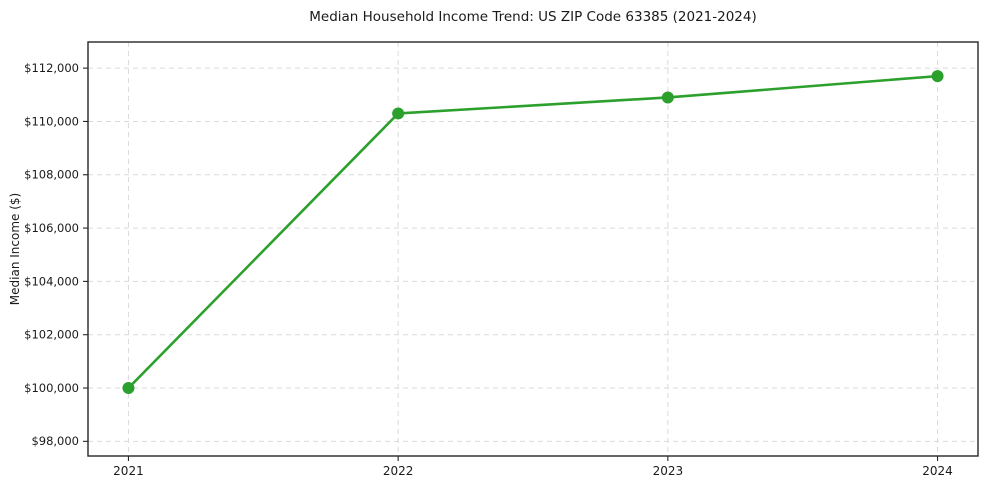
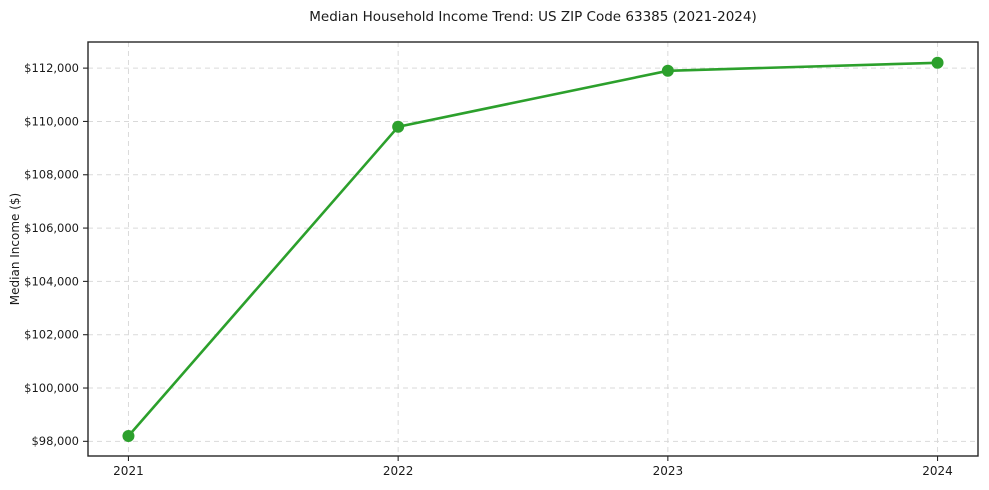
2021: $100000 -> $98200
2022: $110300 -> $109800
2023: $110900 -> $111900
2024: $111700 -> $112200
